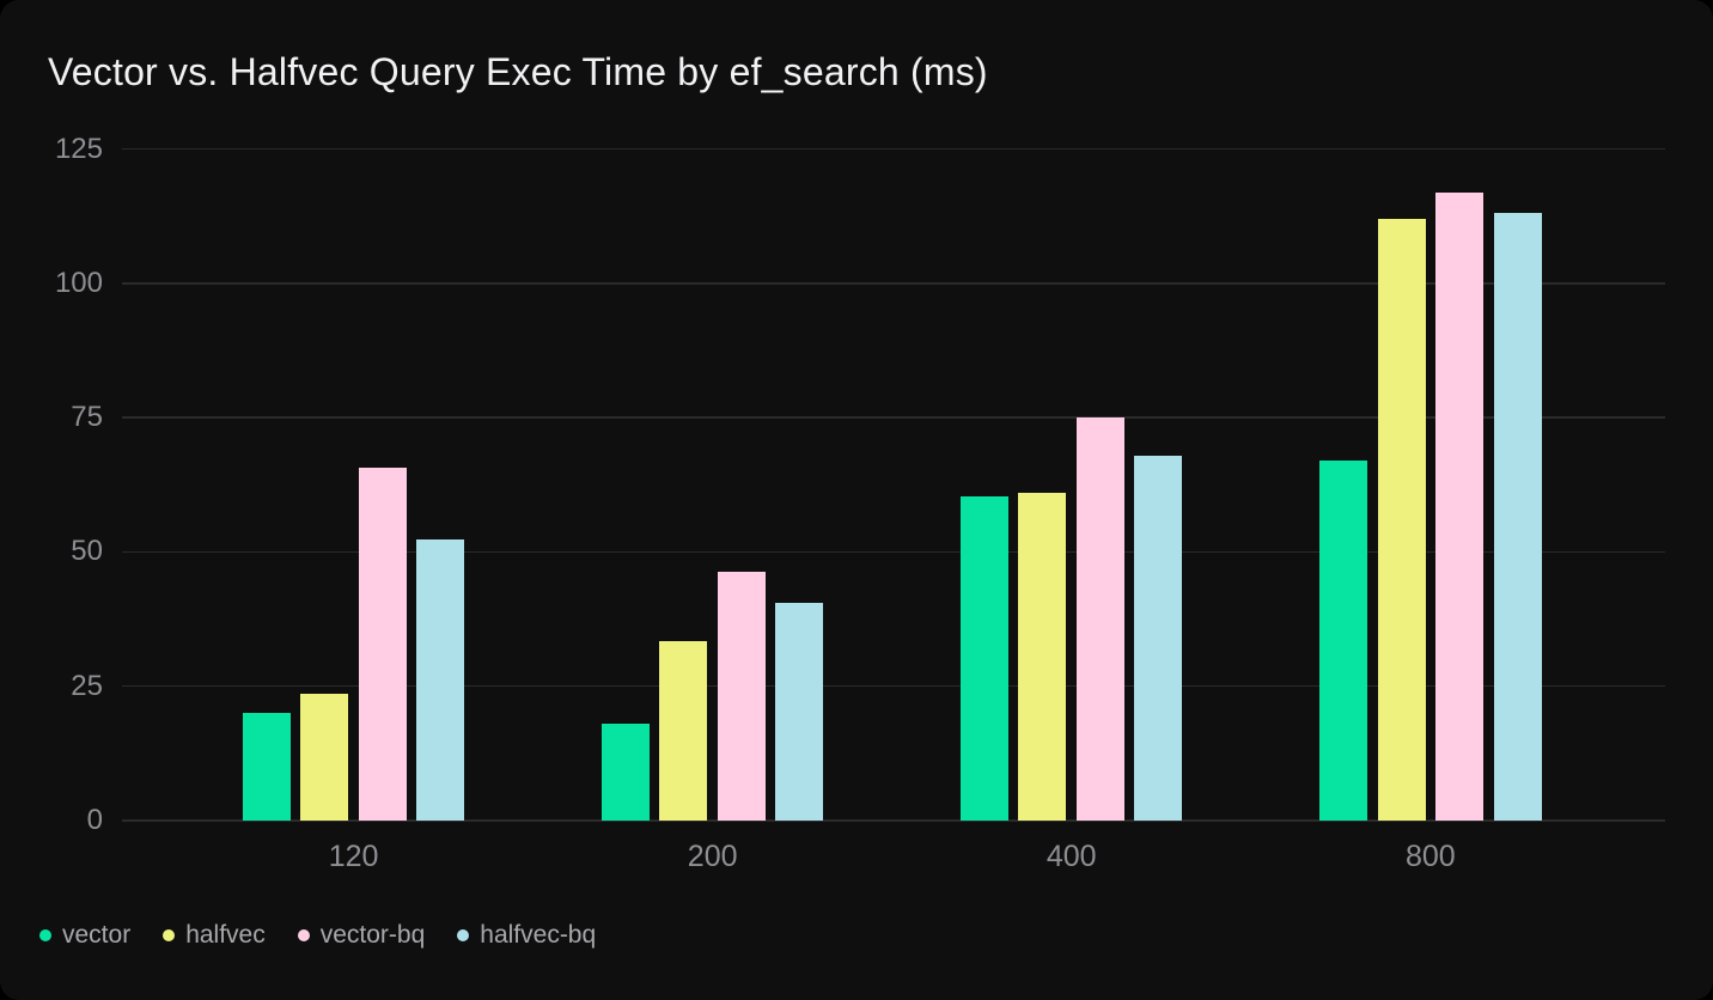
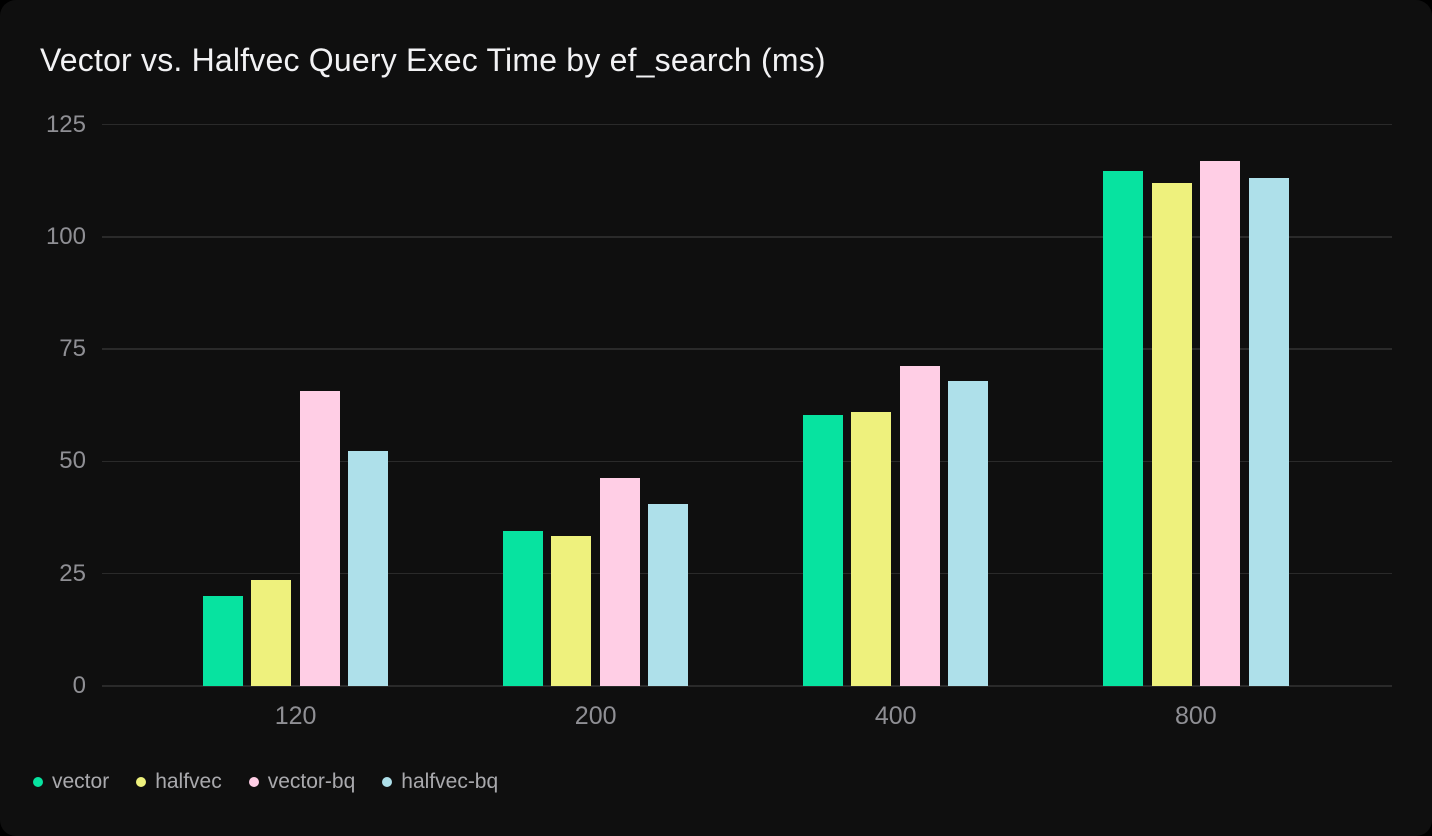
vector/200: 18 -> 34
vector-bq/400: 75 -> 71
vector/800: 67 -> 115
